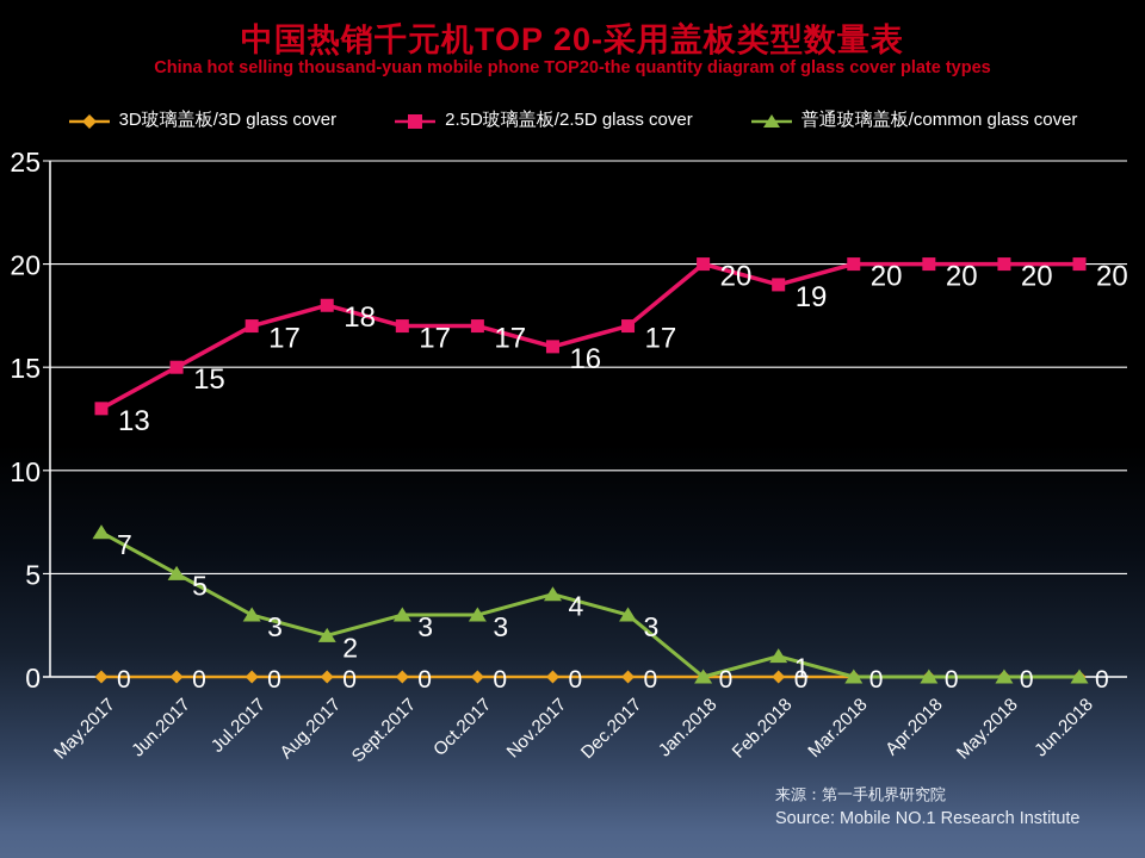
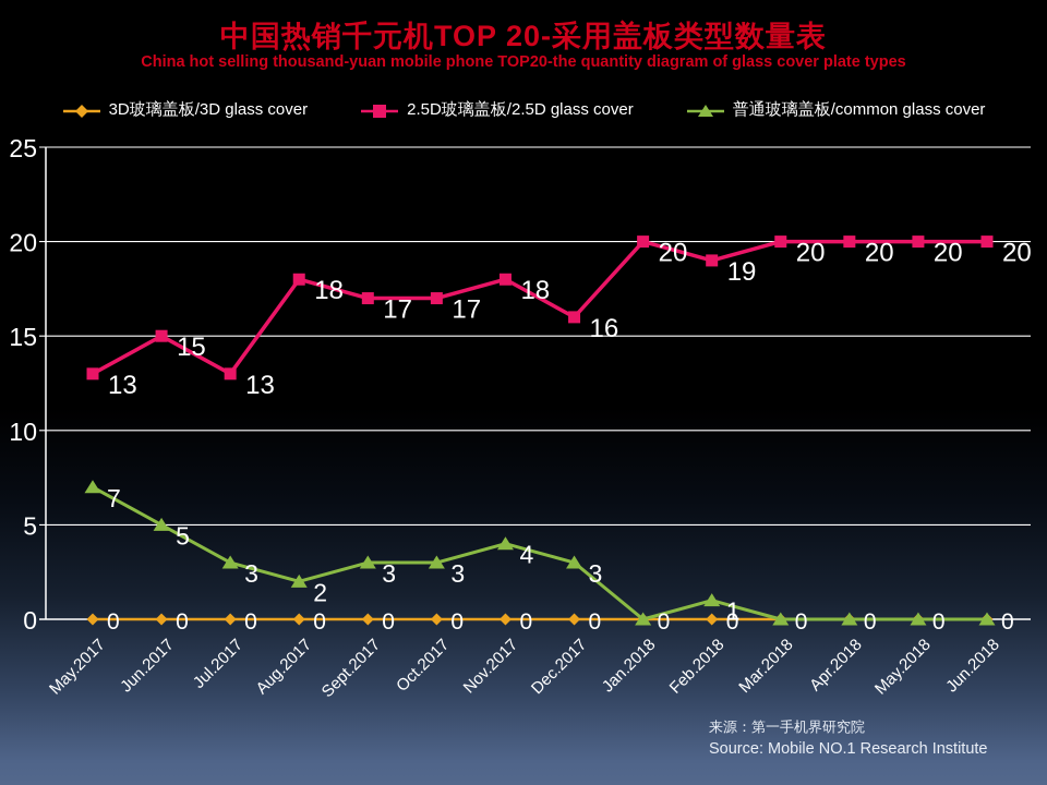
2.5D玻璃盖板/2.5D glass cover/Jul.2017: 17 -> 13
2.5D玻璃盖板/2.5D glass cover/Nov.2017: 16 -> 18
2.5D玻璃盖板/2.5D glass cover/Dec.2017: 17 -> 16
